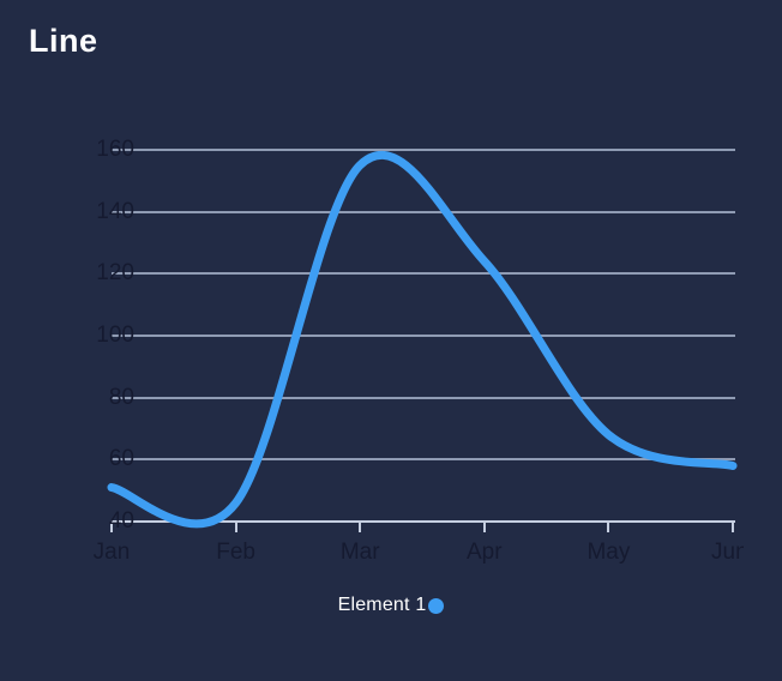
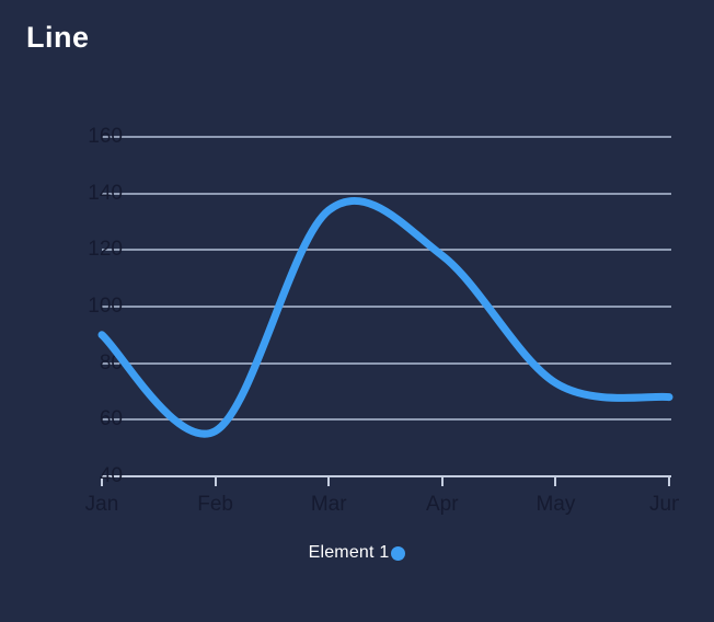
Jan: 51 -> 90
Feb: 46 -> 56
Mar: 155 -> 134
Apr: 124 -> 118
May: 68 -> 73
Jun: 58 -> 68
